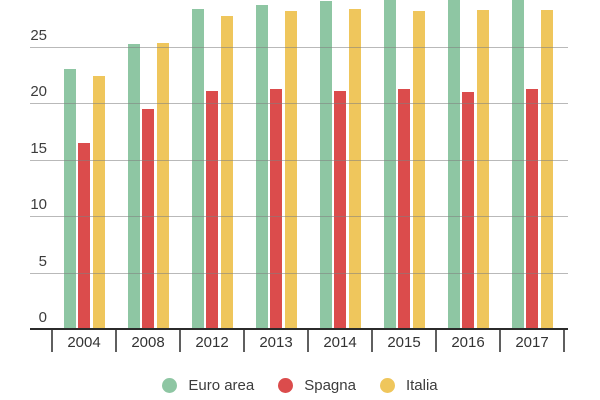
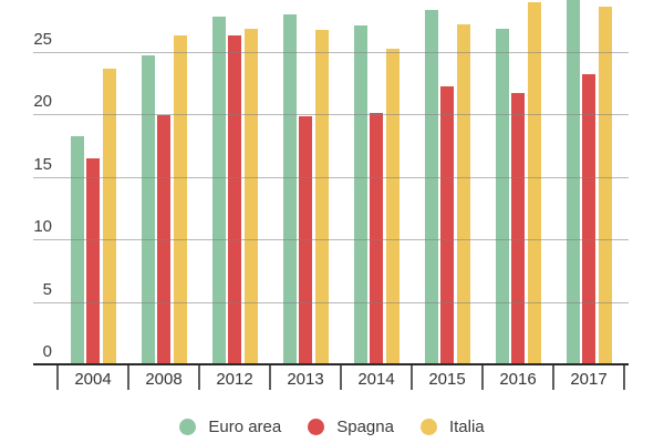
Euro area/2004: 23.0 -> 18.2
Italia/2004: 22.4 -> 23.6
Euro area/2008: 25.2 -> 24.7
Spagna/2008: 19.5 -> 19.9
Italia/2008: 25.3 -> 26.3
Euro area/2012: 28.3 -> 27.8
Spagna/2012: 21.1 -> 26.3
Italia/2012: 27.7 -> 26.8
Euro area/2013: 28.7 -> 28.0
Spagna/2013: 21.2 -> 19.8
Italia/2013: 28.1 -> 26.7
Euro area/2014: 29.0 -> 27.1
Spagna/2014: 21.1 -> 20.1
Italia/2014: 28.3 -> 25.2
Euro area/2015: 29.5 -> 28.3
Spagna/2015: 21.2 -> 22.2
Italia/2015: 28.1 -> 27.2
Euro area/2016: 29.5 -> 26.8
Spagna/2016: 21.0 -> 21.7
Italia/2016: 28.2 -> 28.9
Spagna/2017: 21.2 -> 23.2
Italia/2017: 28.2 -> 28.6
